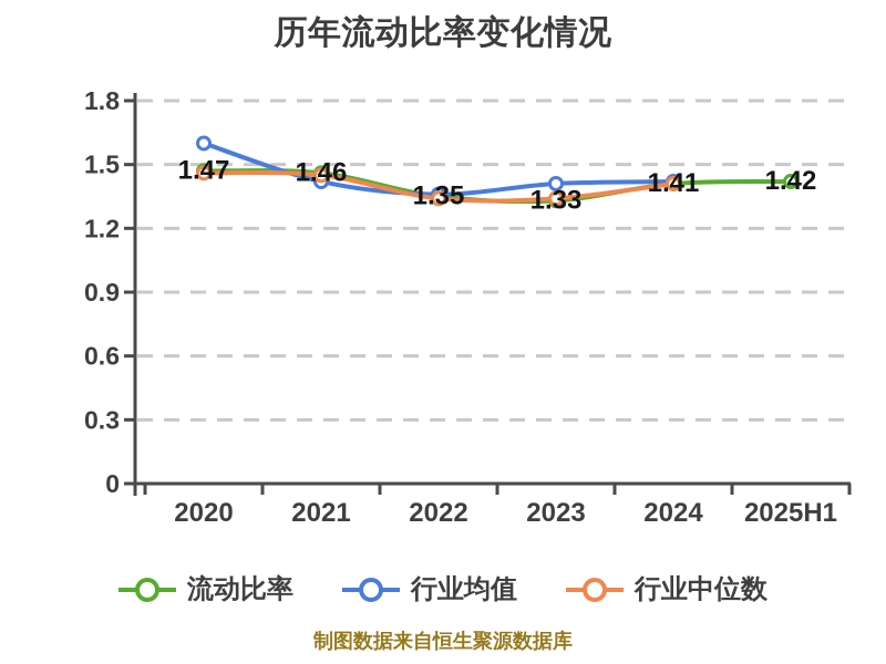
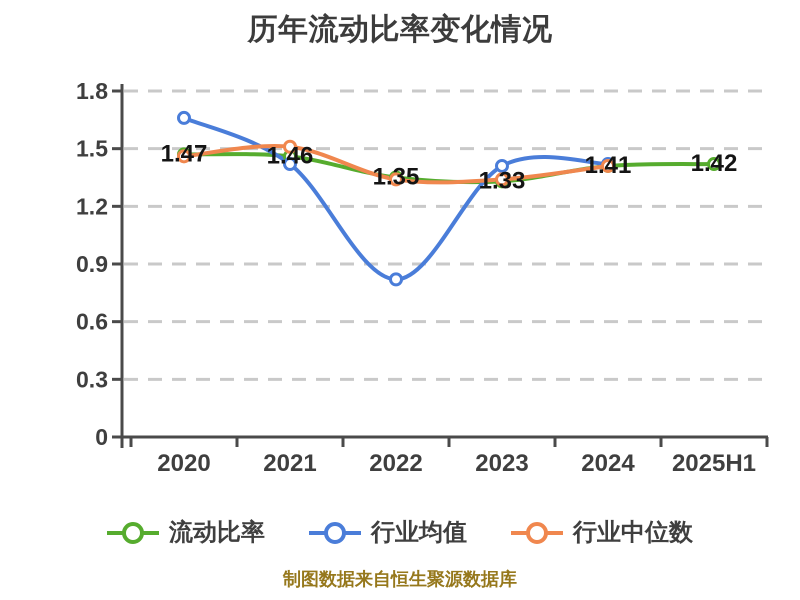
行业均值/2020: 1.60 -> 1.66
行业中位数/2021: 1.45 -> 1.51
行业均值/2022: 1.36 -> 0.82
